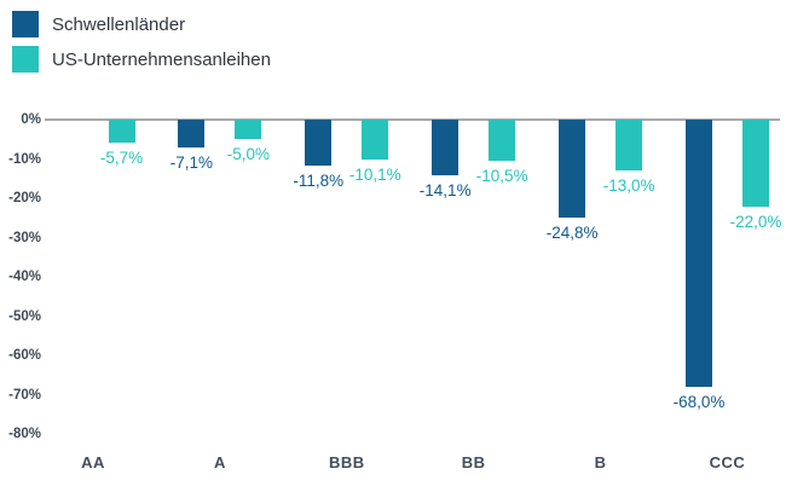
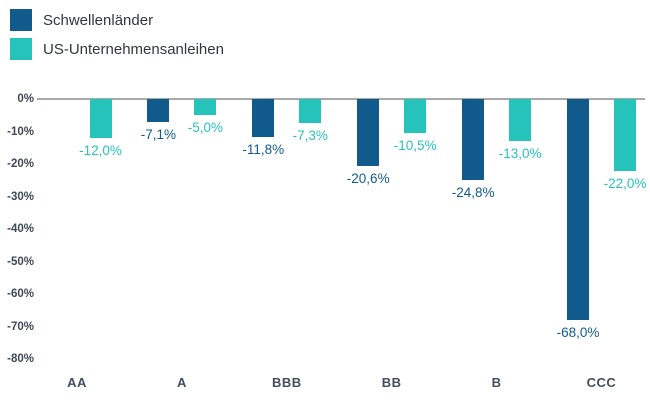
US-Unternehmensanleihen/AA: -5,7% -> -12,0%
US-Unternehmensanleihen/BBB: -10,1% -> -7,3%
Schwellenländer/BB: -14,1% -> -20,6%
